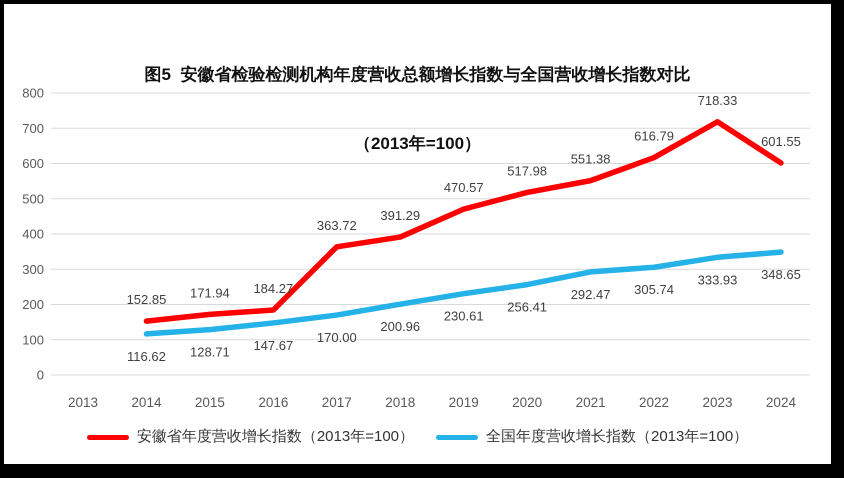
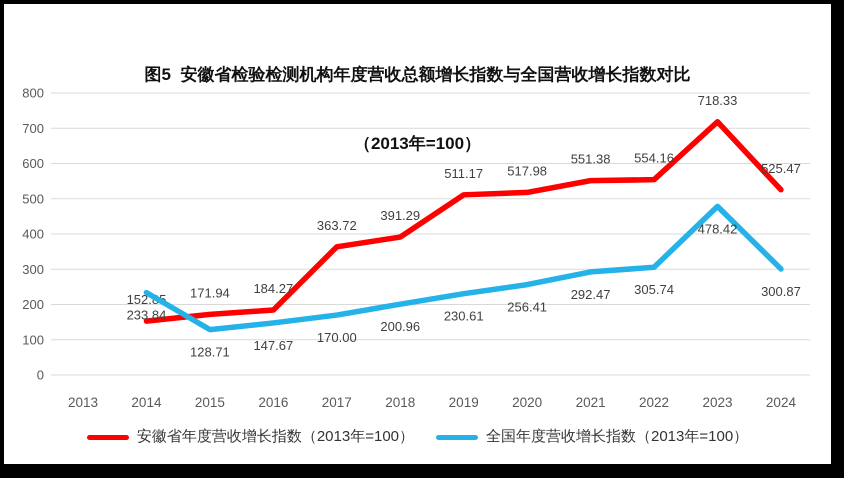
全国年度营收增长指数（2013年=100）/2014: 116.62 -> 233.84
安徽省年度营收增长指数（2013年=100）/2019: 470.57 -> 511.17
安徽省年度营收增长指数（2013年=100）/2022: 616.79 -> 554.16
全国年度营收增长指数（2013年=100）/2023: 333.93 -> 478.42
安徽省年度营收增长指数（2013年=100）/2024: 601.55 -> 525.47
全国年度营收增长指数（2013年=100）/2024: 348.65 -> 300.87
